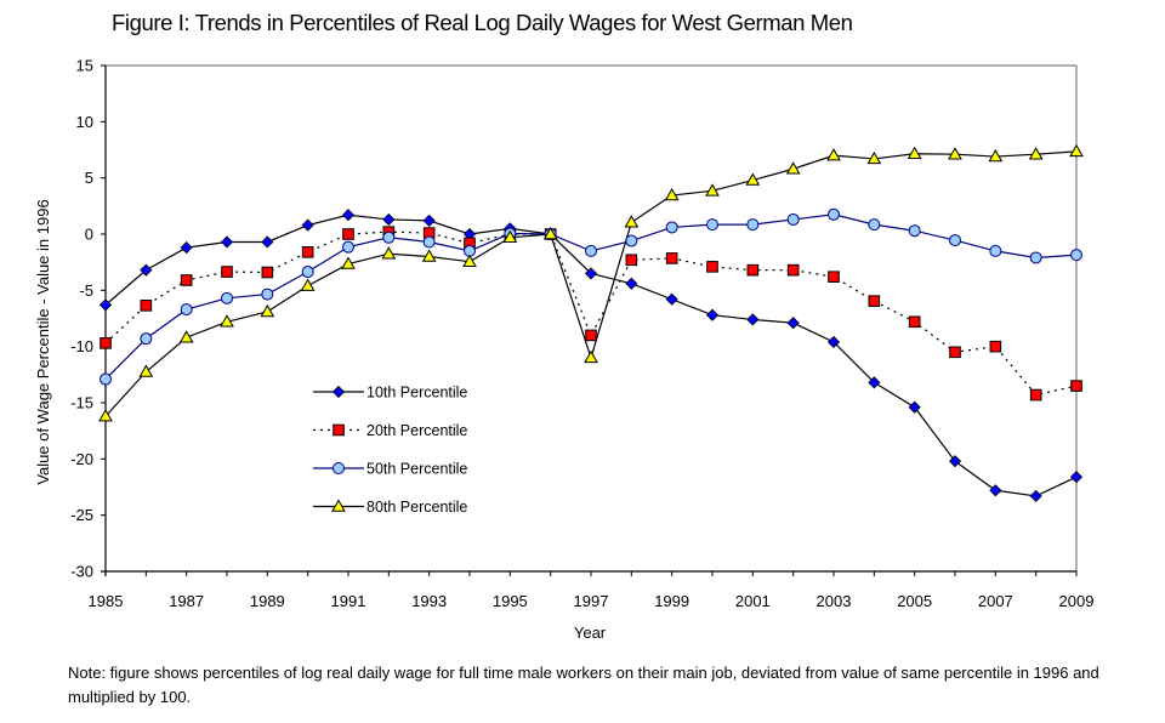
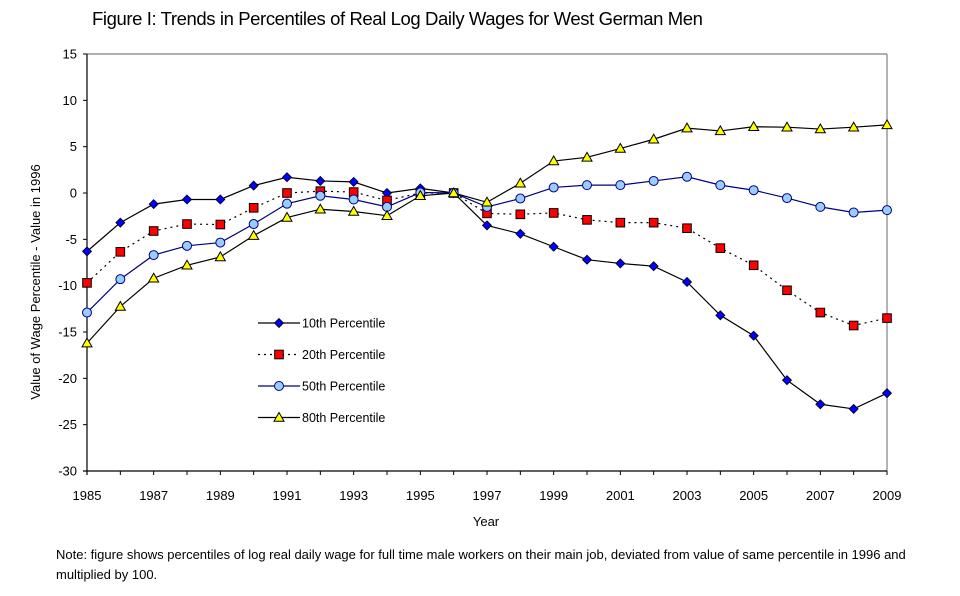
20th Percentile/1997: -9 -> -2
80th Percentile/1997: -11 -> -1
20th Percentile/2007: -10 -> -13
